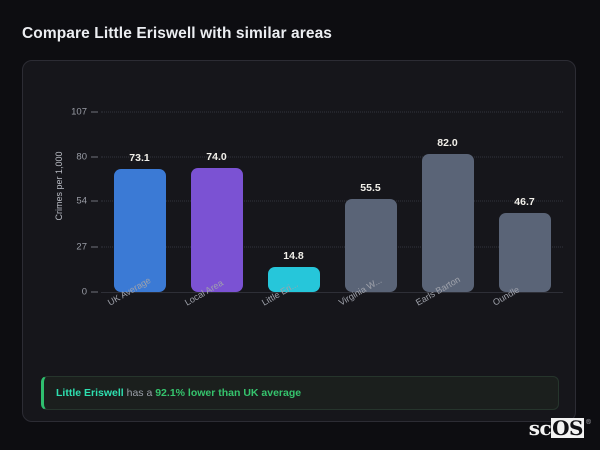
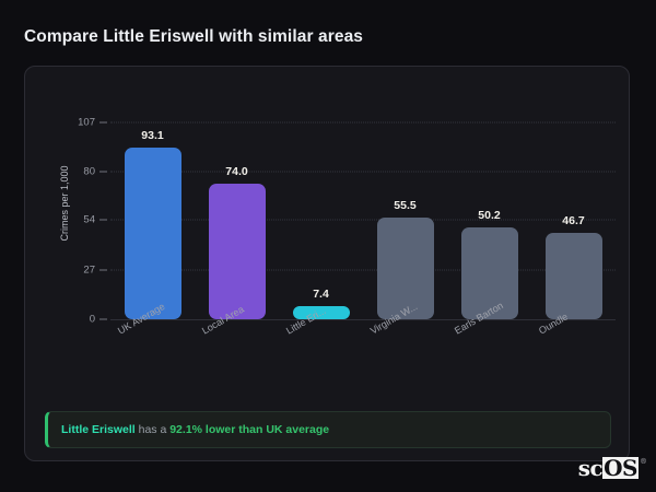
UK Average: 73.1 -> 93.1
Little Eri...: 14.8 -> 7.4
Earls Barton: 82.0 -> 50.2
